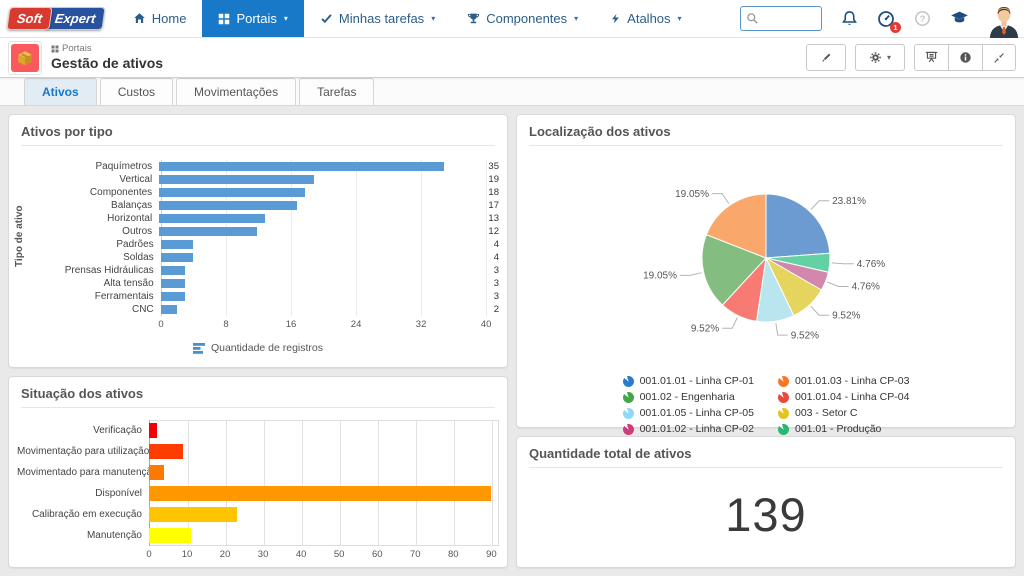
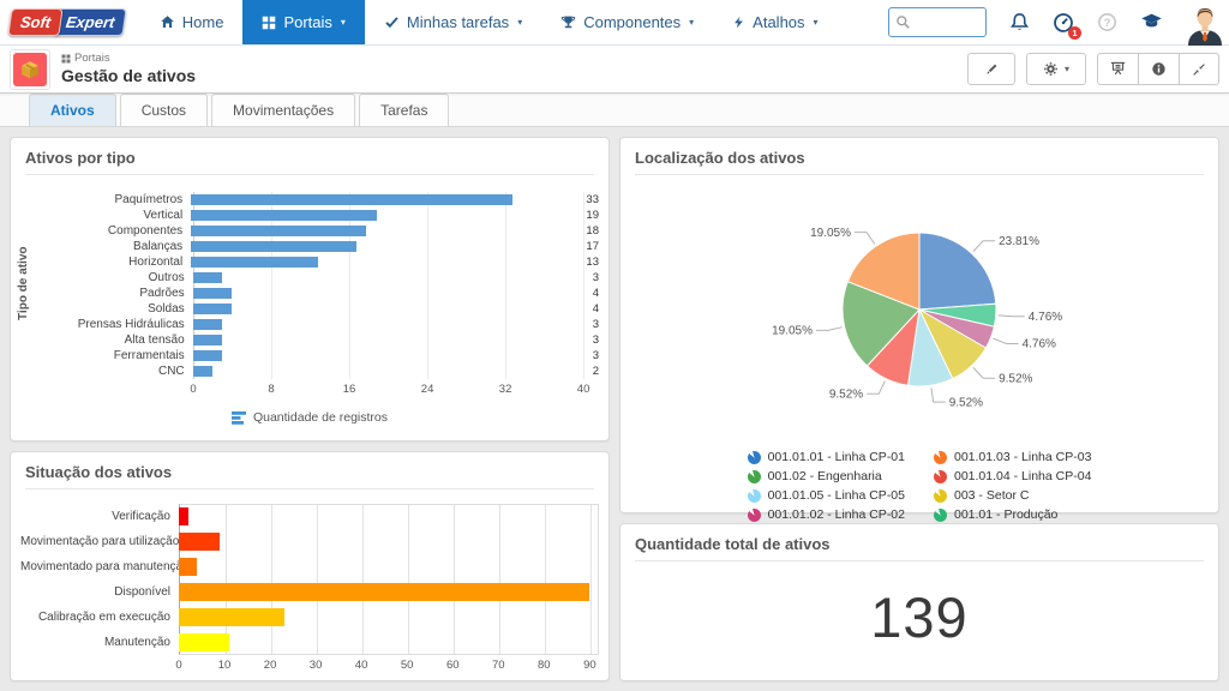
Ativos por tipo/Paquímetros: 35 -> 33
Ativos por tipo/Outros: 12 -> 3
